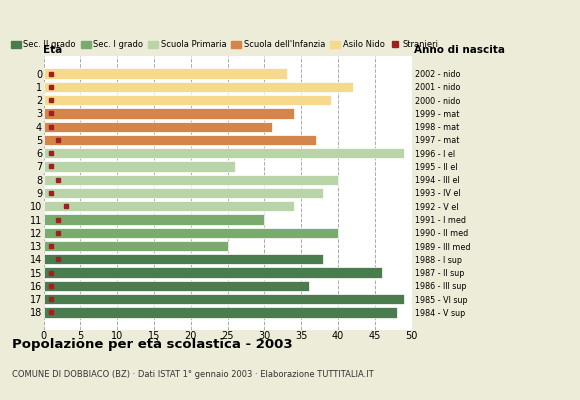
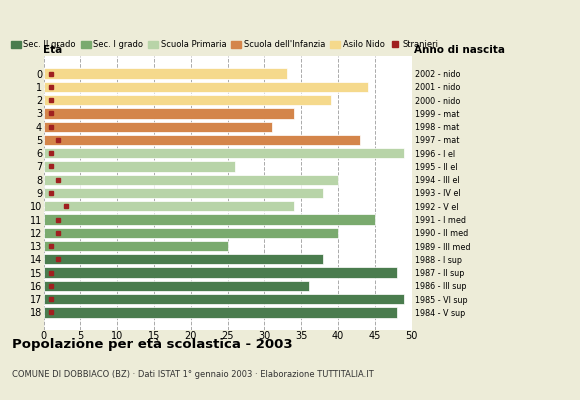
1: 42 -> 44
5: 37 -> 43
11: 30 -> 45
15: 46 -> 48
